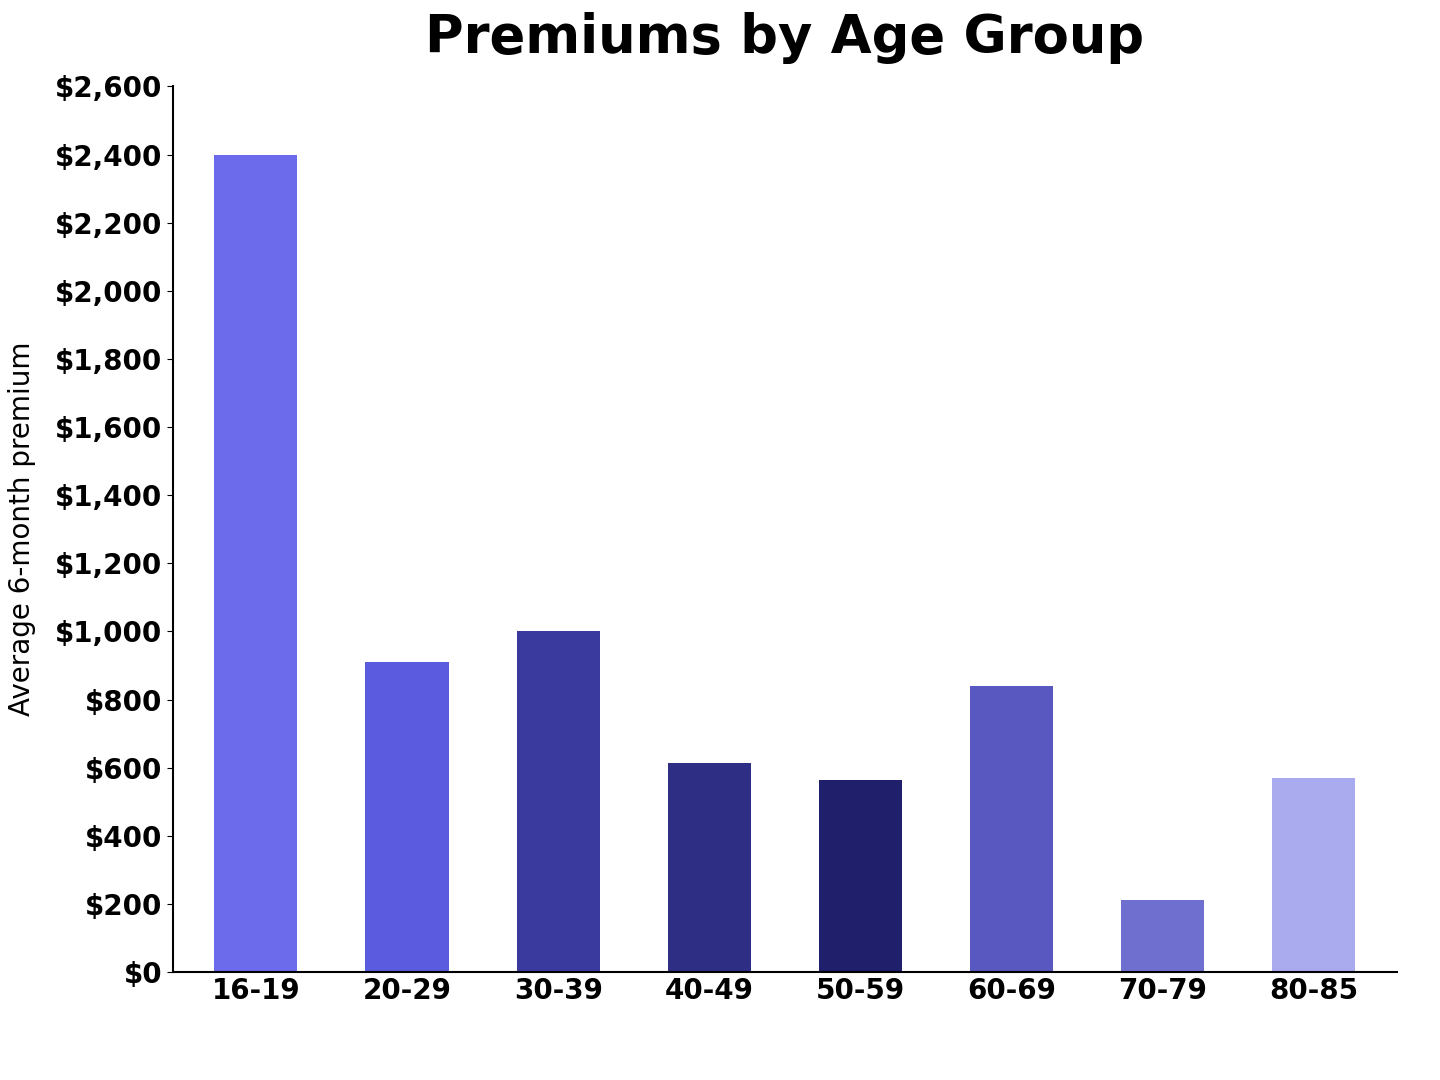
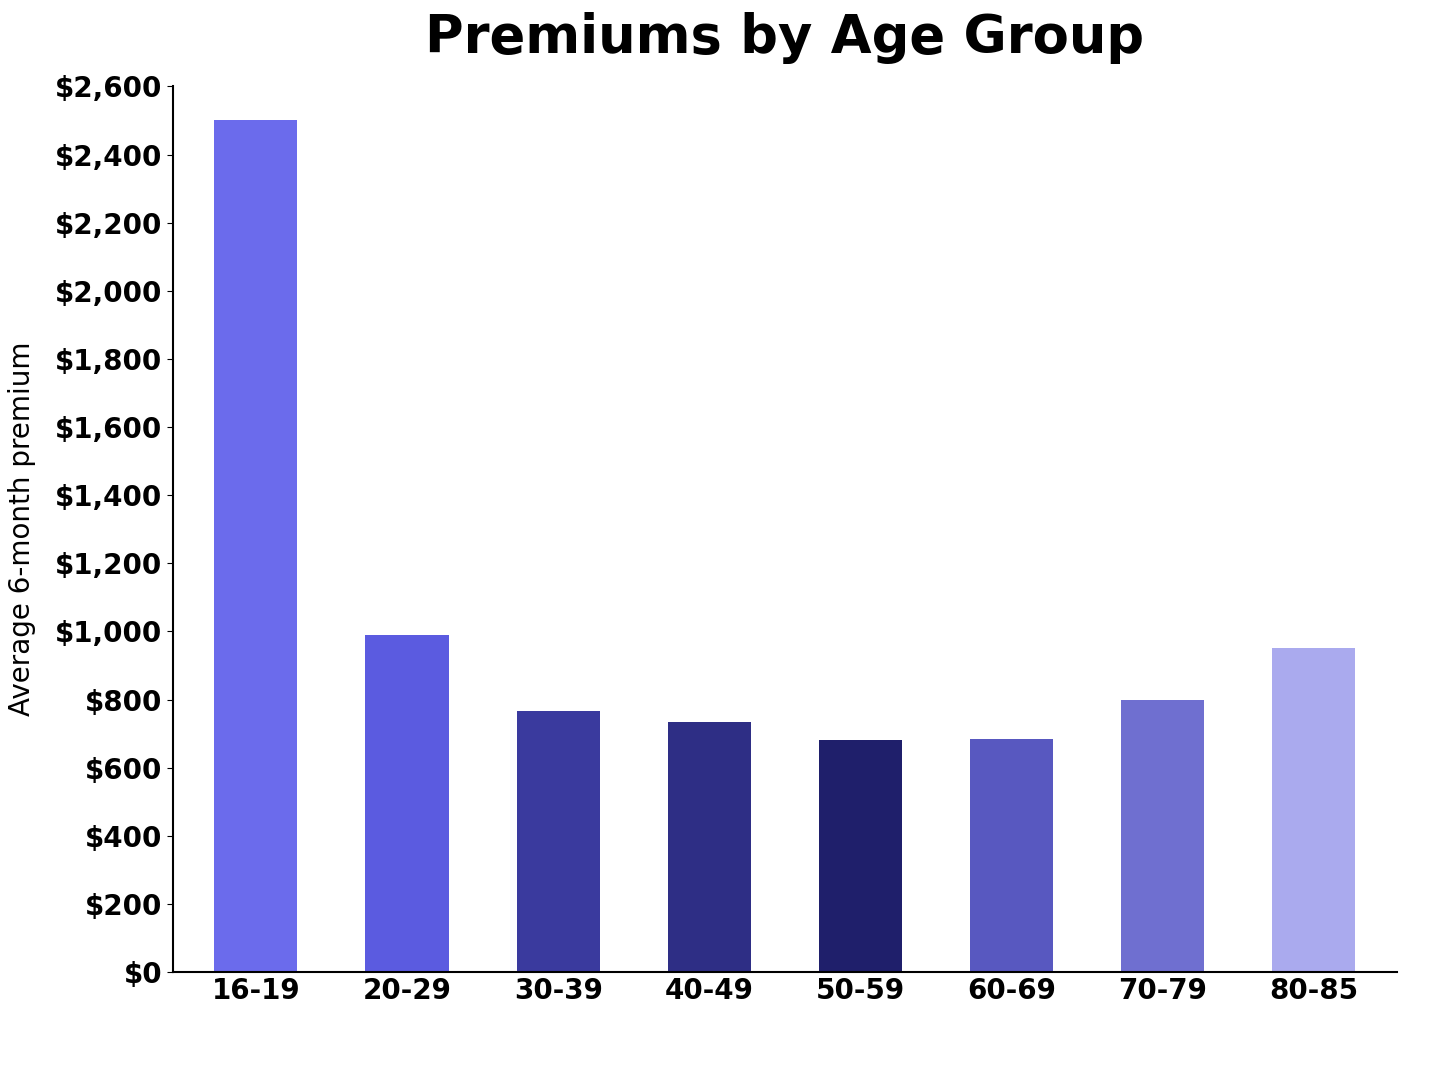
16-19: $2,400 -> $2,500
20-29: $910 -> $990
30-39: $1,000 -> $765
40-49: $615 -> $735
50-59: $565 -> $680
60-69: $840 -> $685
70-79: $210 -> $800
80-85: $570 -> $950
